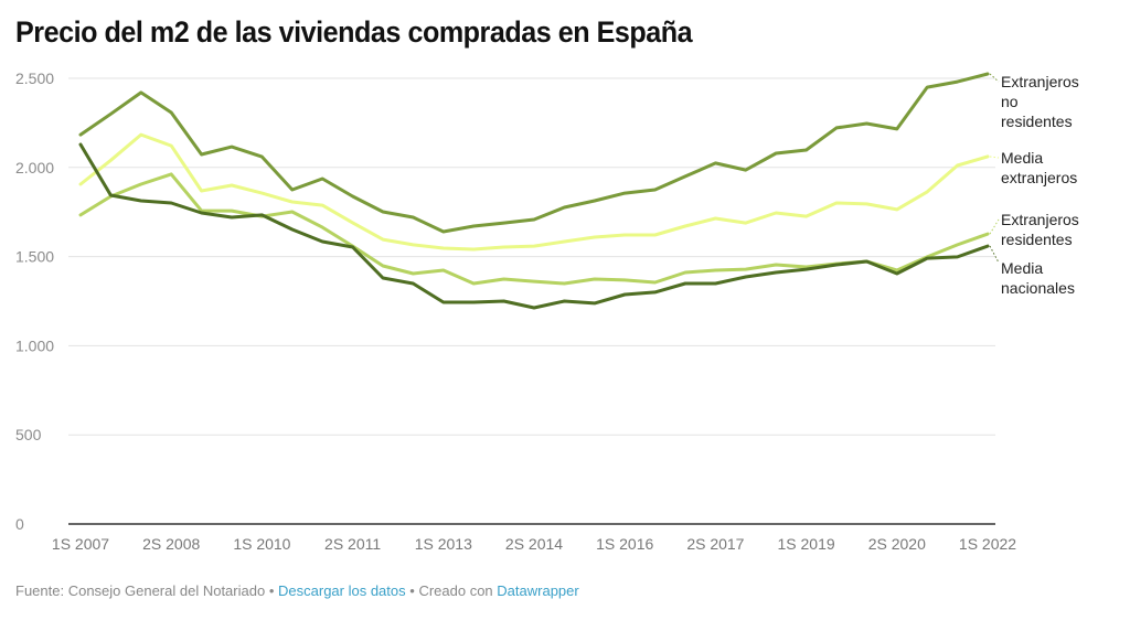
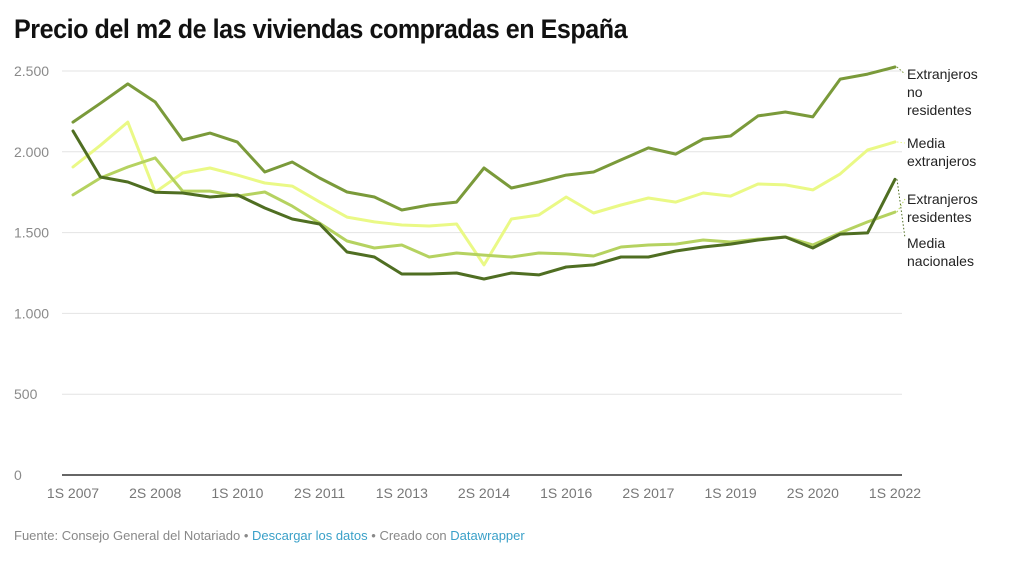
Media extranjeros/2S 2008: 2120 -> 1750
Media nacionales/2S 2008: 1800 -> 1750
Extranjeros no residentes/2S 2014: 1710 -> 1900
Media extranjeros/2S 2014: 1560 -> 1300
Media extranjeros/1S 2016: 1620 -> 1720
Media nacionales/1S 2022: 1560 -> 1830
